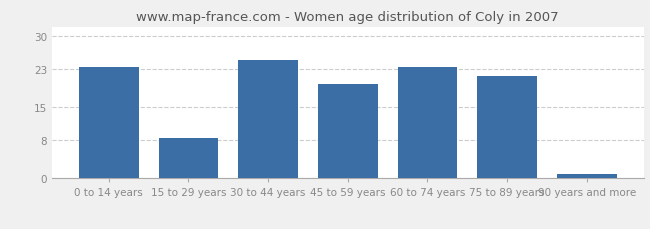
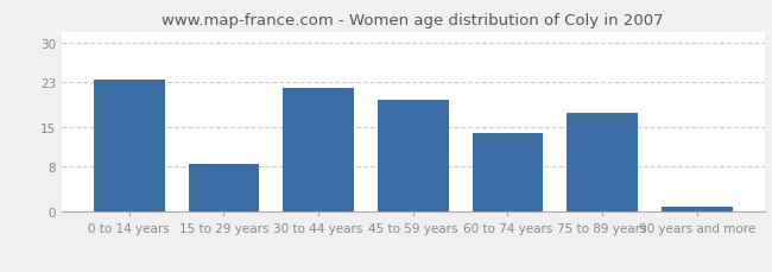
30 to 44 years: 25.0 -> 22.0
60 to 74 years: 23.5 -> 14.0
75 to 89 years: 21.5 -> 17.5
